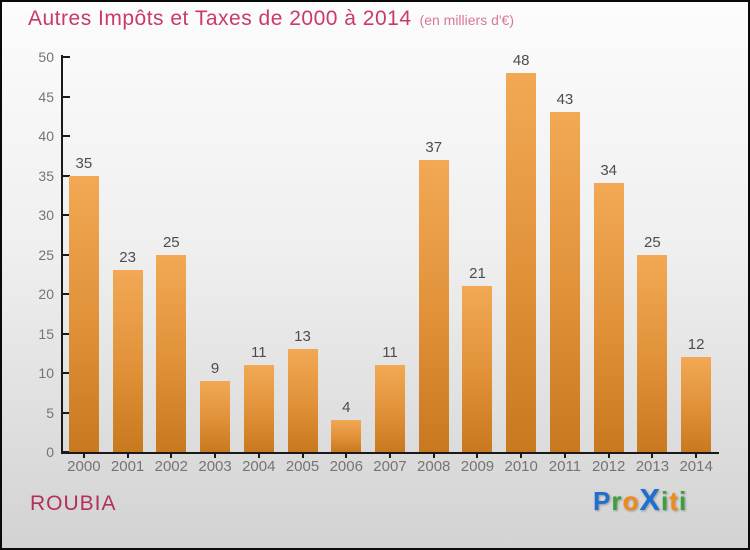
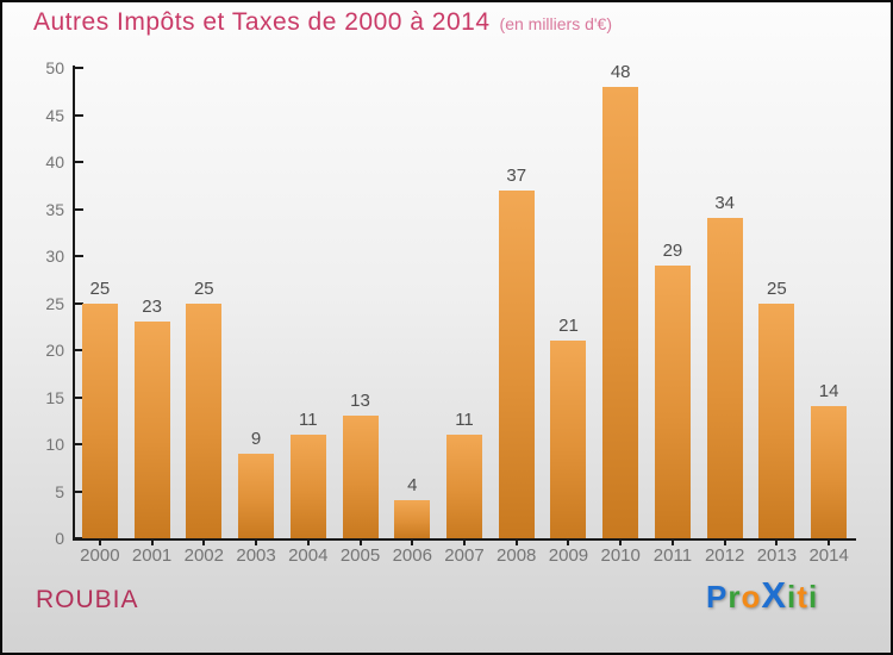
2000: 35 -> 25
2011: 43 -> 29
2014: 12 -> 14
